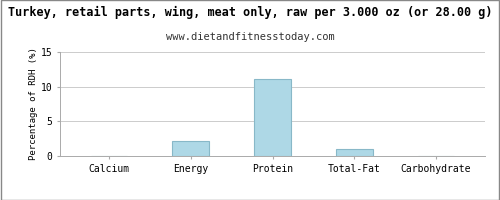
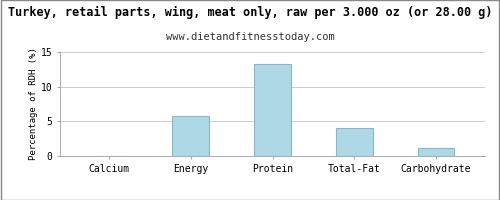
Energy: 2.1 -> 5.8
Protein: 11.1 -> 13.2
Total-Fat: 1.0 -> 4.0
Carbohydrate: 0.1 -> 1.2
